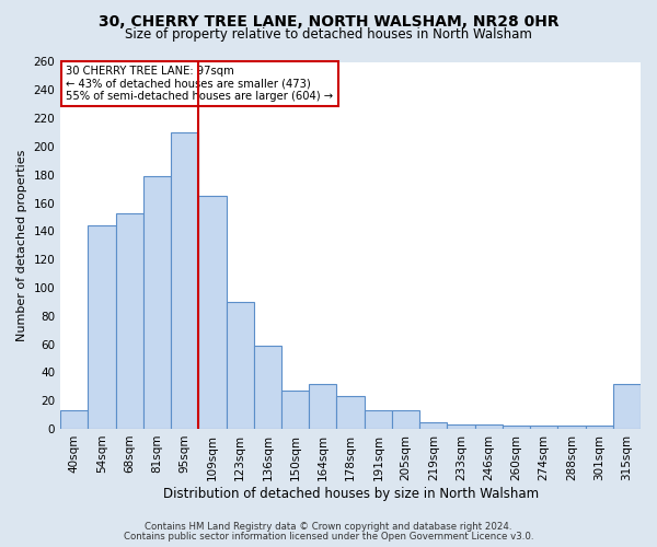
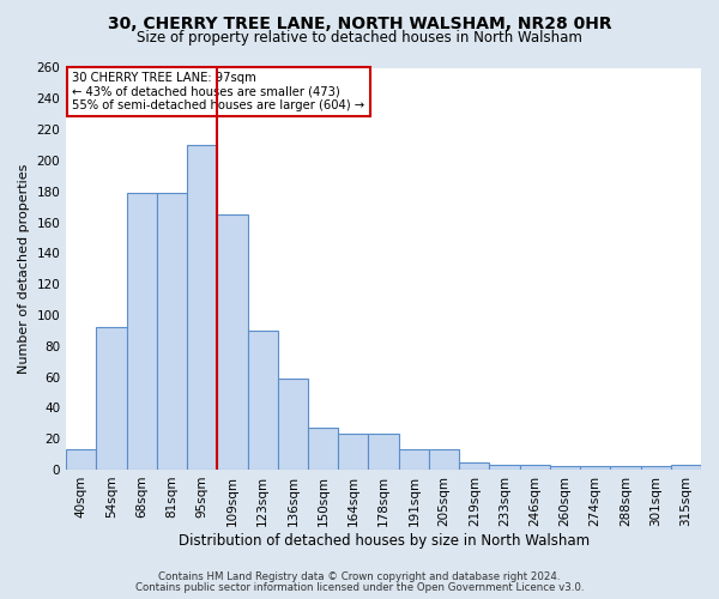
54sqm: 144 -> 92
68sqm: 153 -> 179
164sqm: 32 -> 23
315sqm: 32 -> 3
